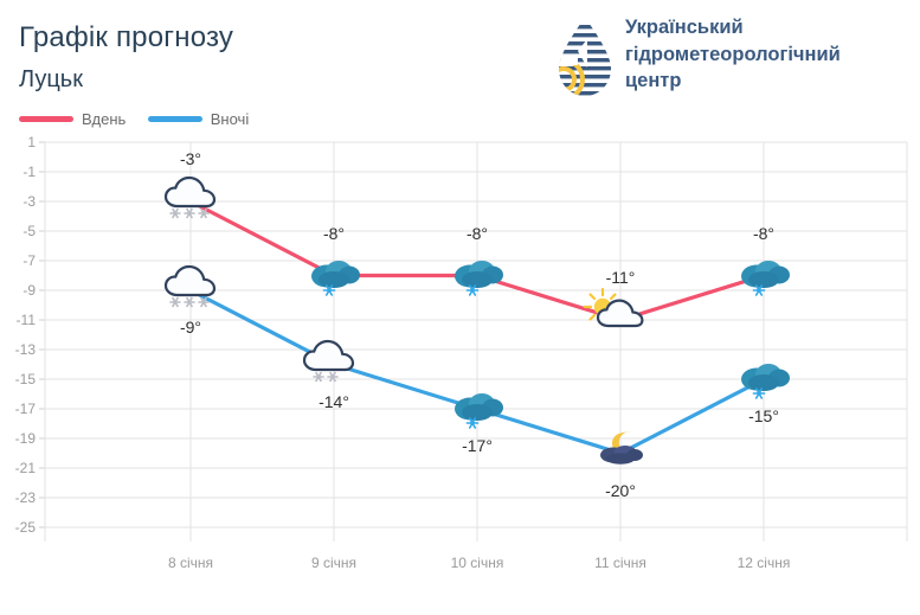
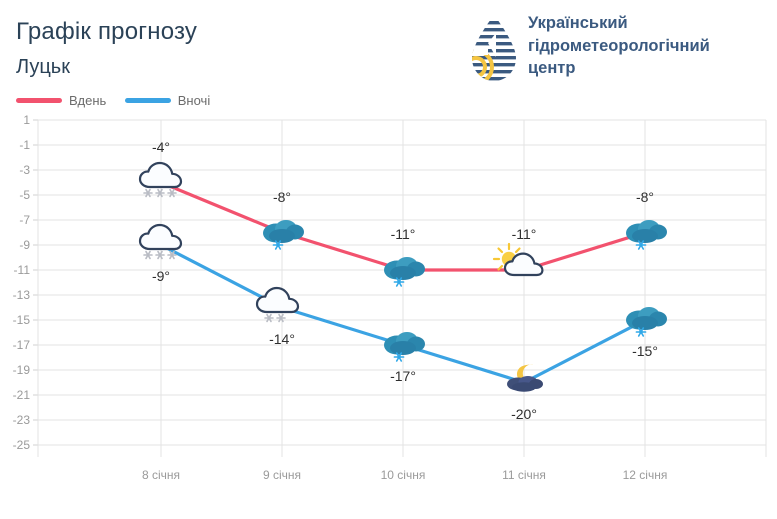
Вдень/8 січня: -3° -> -4°
Вдень/10 січня: -8° -> -11°
